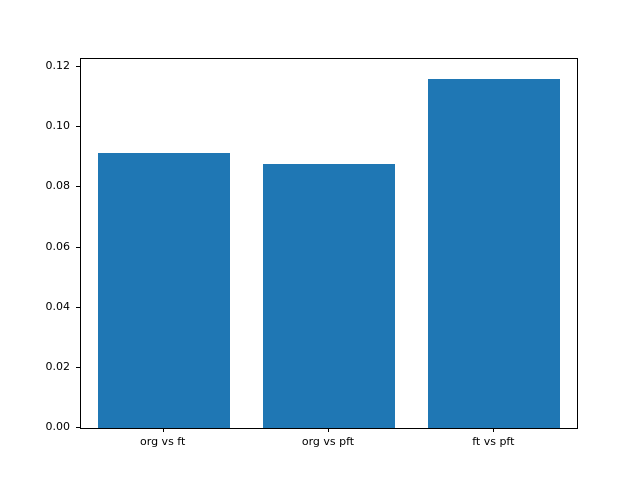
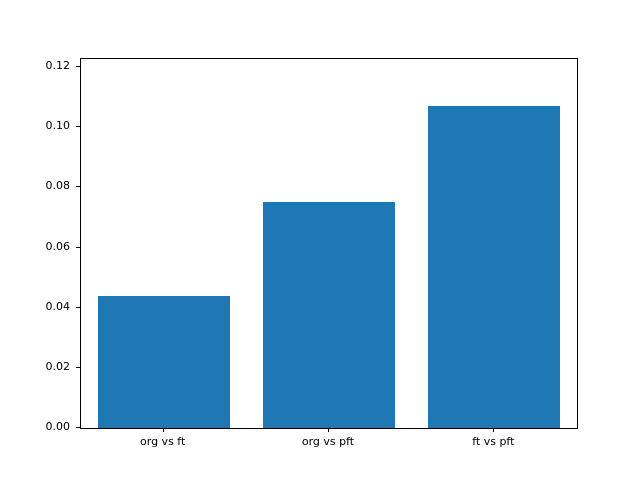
org vs ft: 0.091 -> 0.044
org vs pft: 0.088 -> 0.075
ft vs pft: 0.116 -> 0.107
